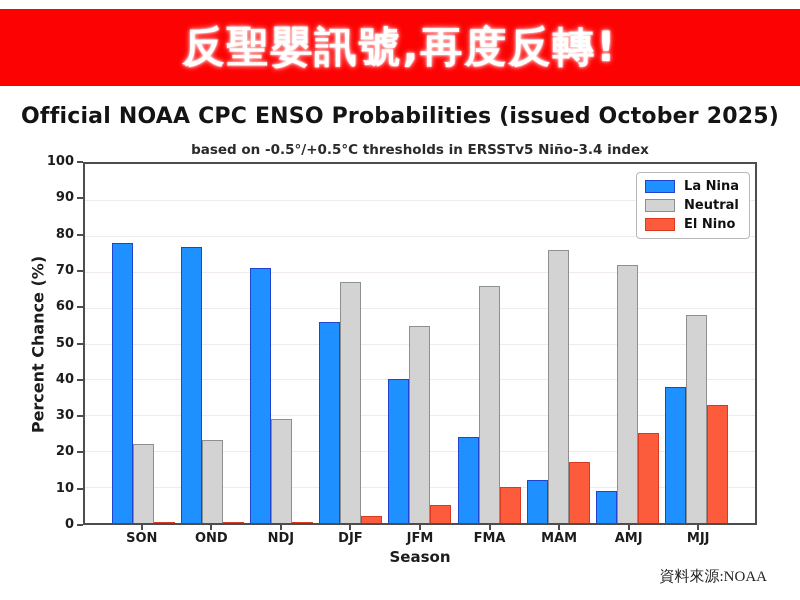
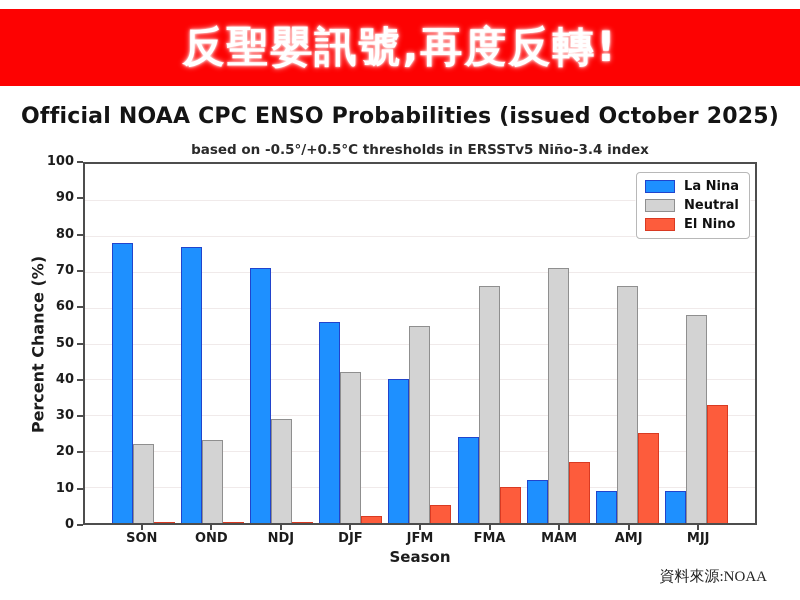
Neutral/DJF: 67 -> 42
Neutral/MAM: 76 -> 71
Neutral/AMJ: 72 -> 66
La Nina/MJJ: 38 -> 9
